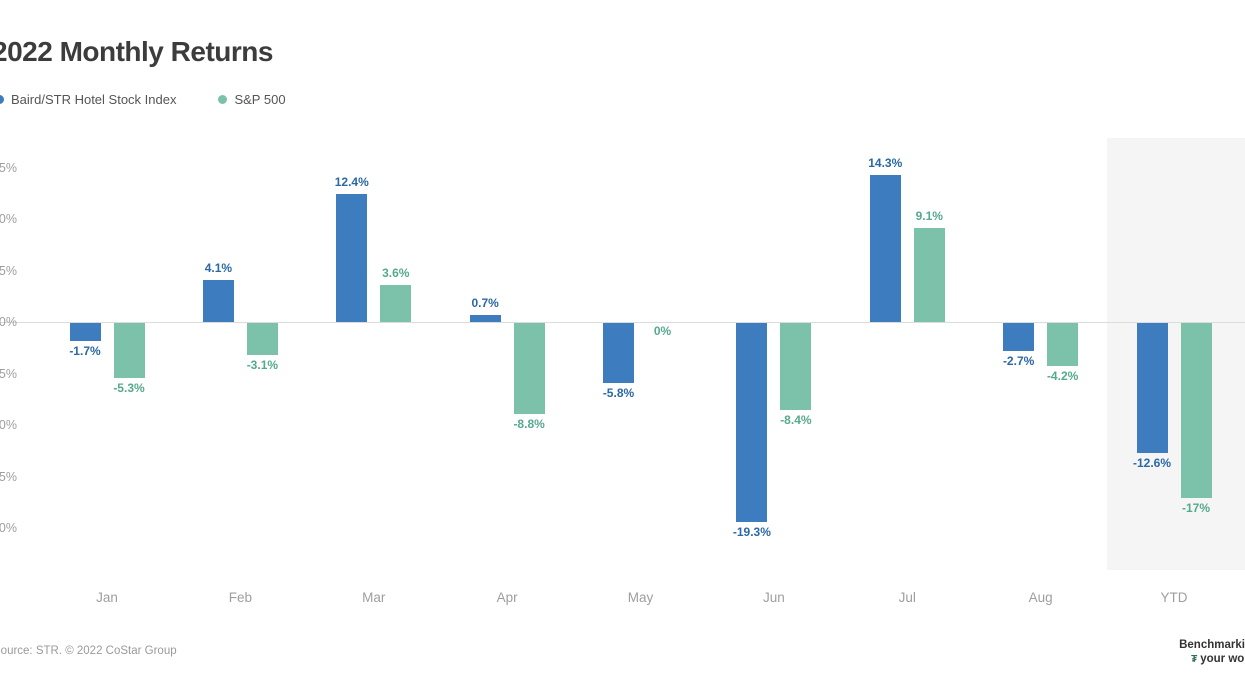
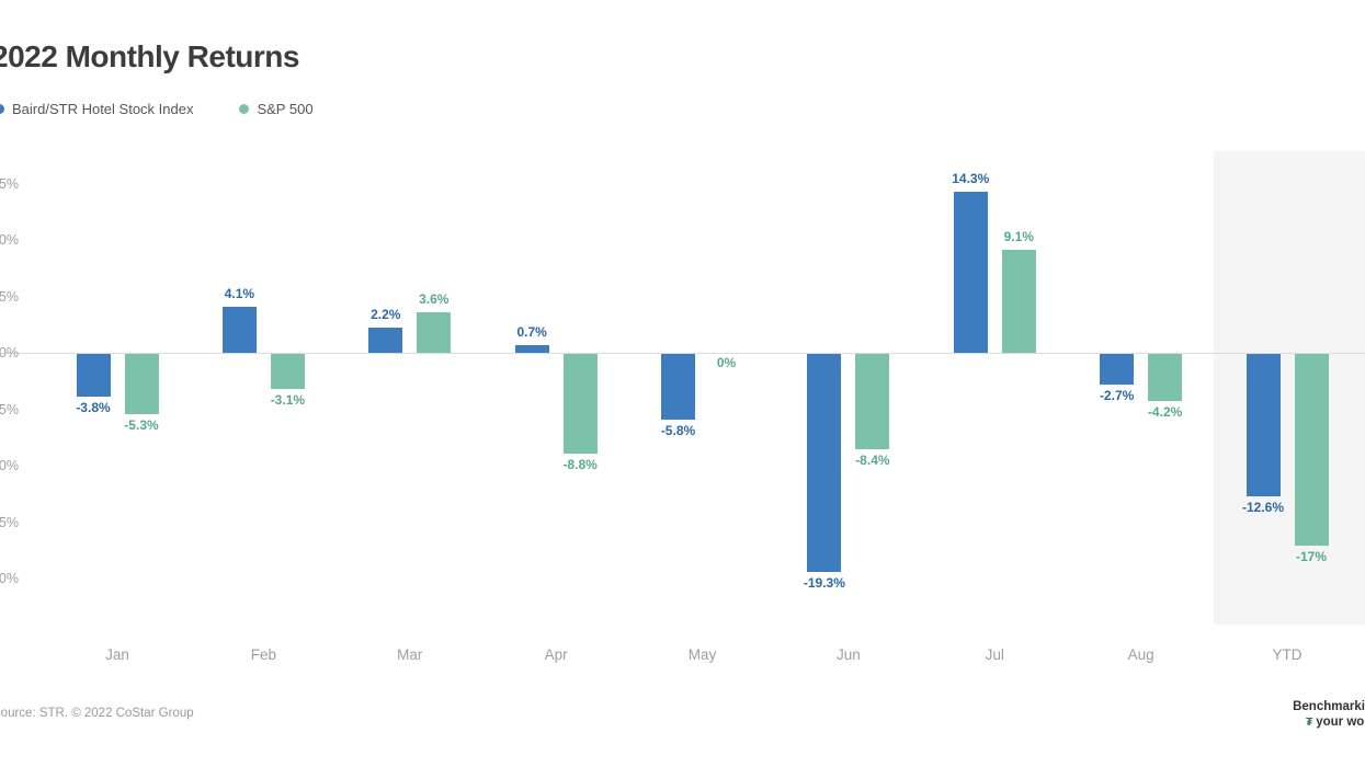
Baird/STR Hotel Stock Index/Jan: -1.7% -> -3.8%
Baird/STR Hotel Stock Index/Mar: 12.4% -> 2.2%
